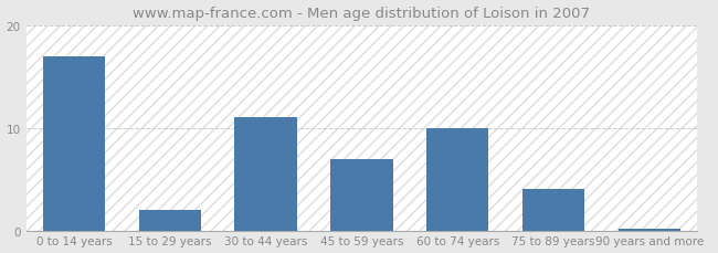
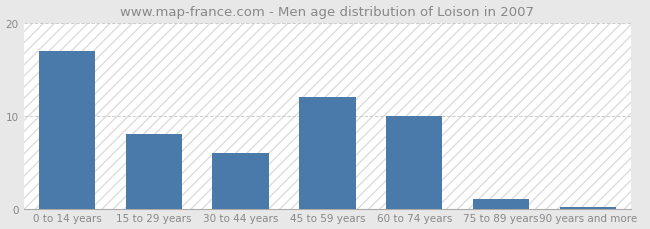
15 to 29 years: 2.0 -> 8.0
30 to 44 years: 11.0 -> 6.0
45 to 59 years: 7.0 -> 12.0
75 to 89 years: 4.0 -> 1.0
